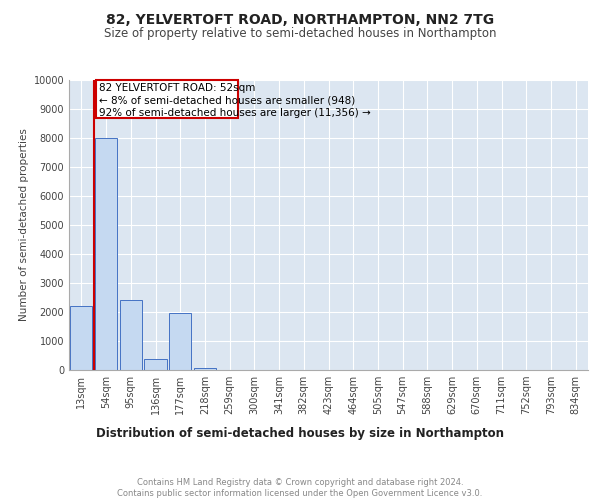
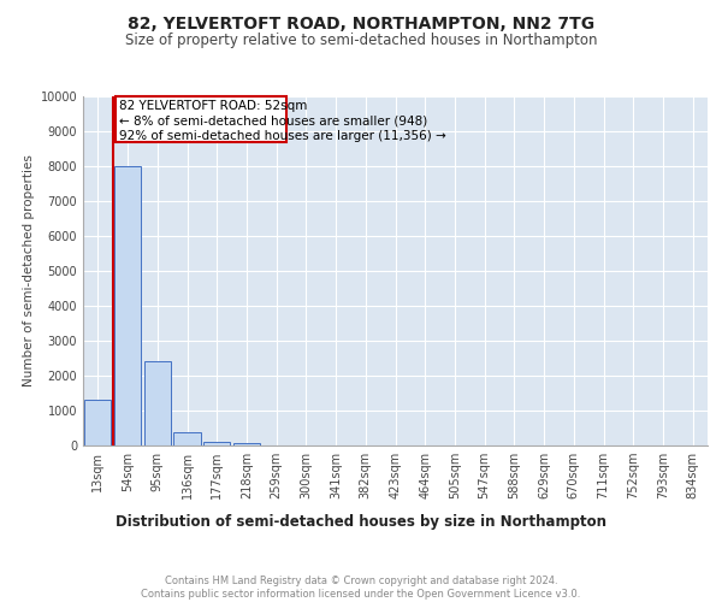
13sqm: 2200 -> 1300
177sqm: 1950 -> 120
